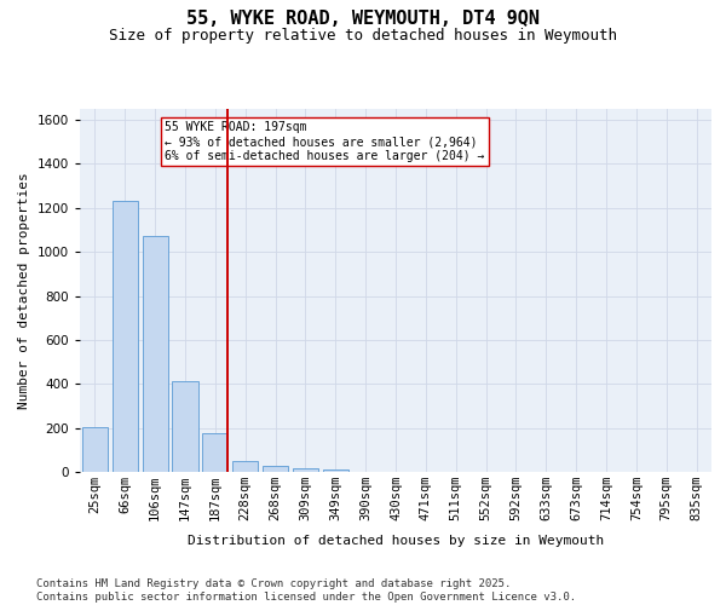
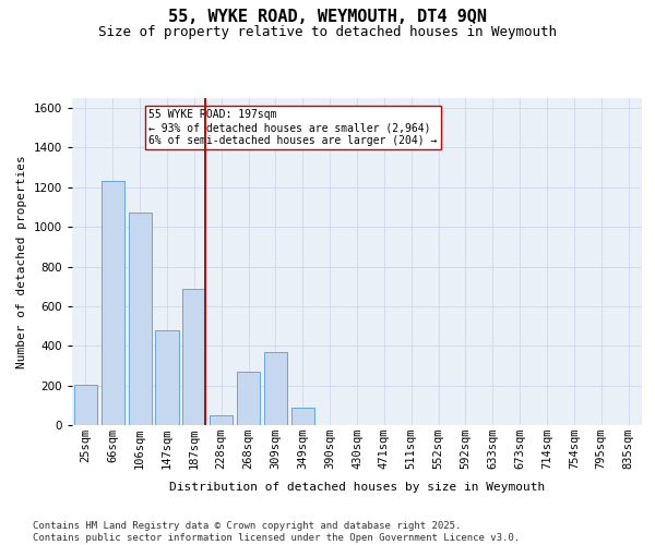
147sqm: 420 -> 480
187sqm: 180 -> 690
268sqm: 30 -> 270
309sqm: 20 -> 370
349sqm: 10 -> 90
